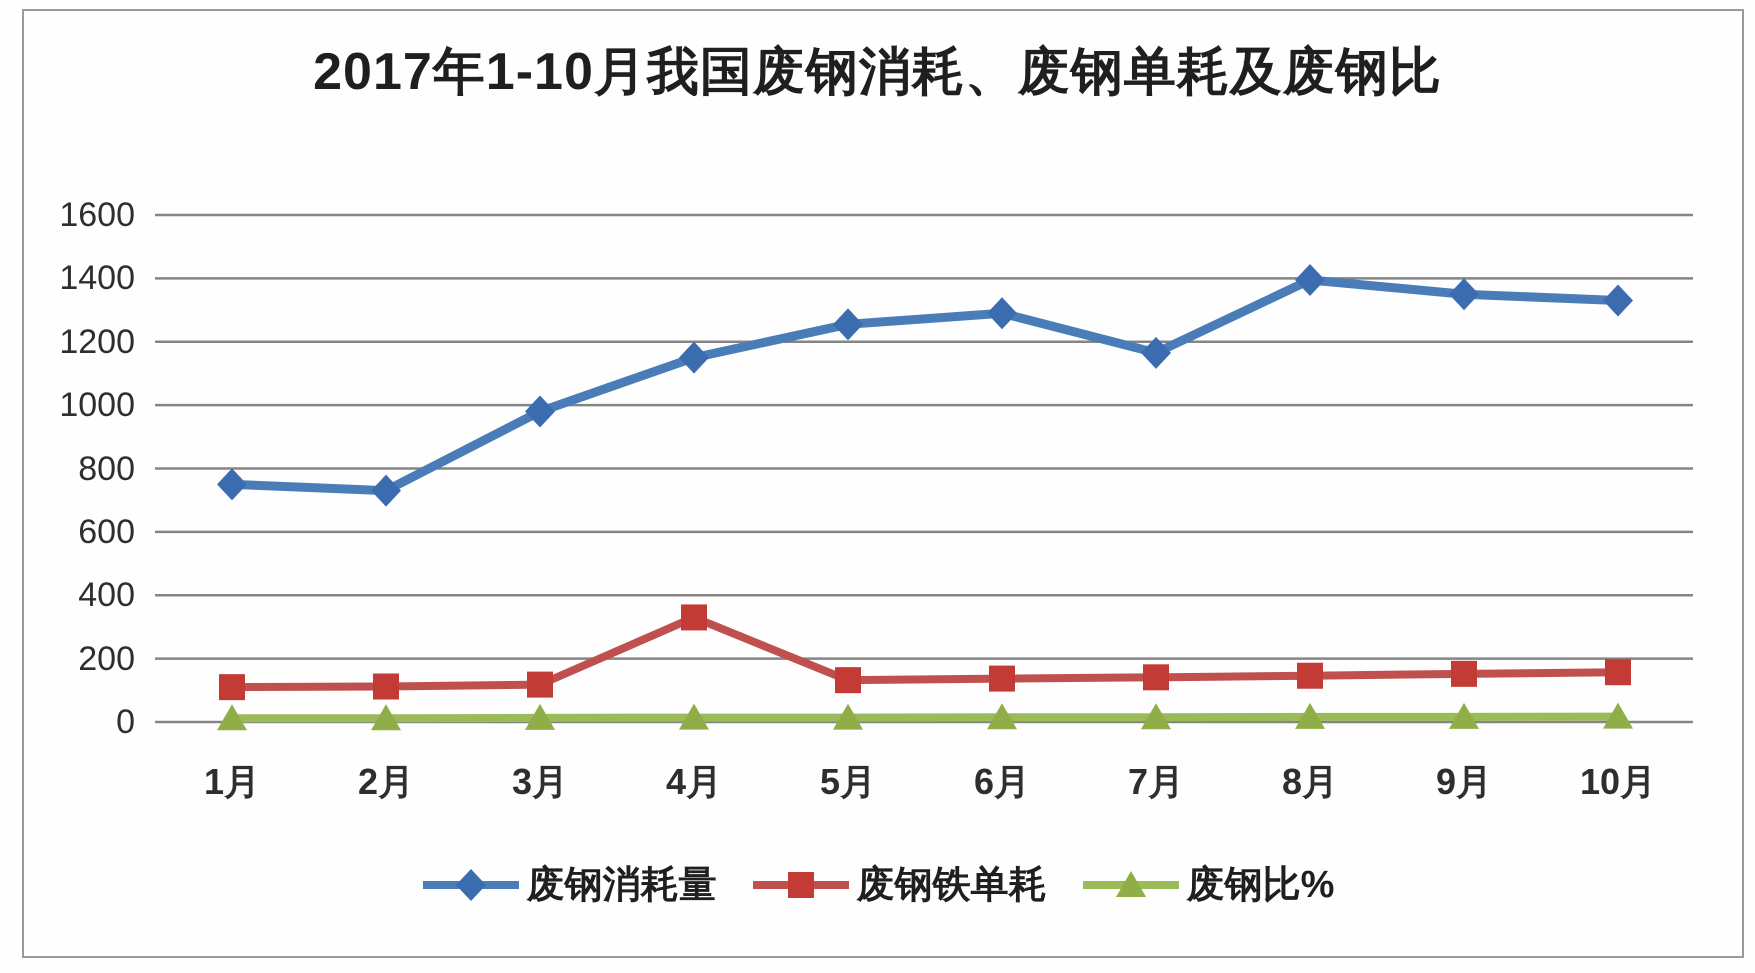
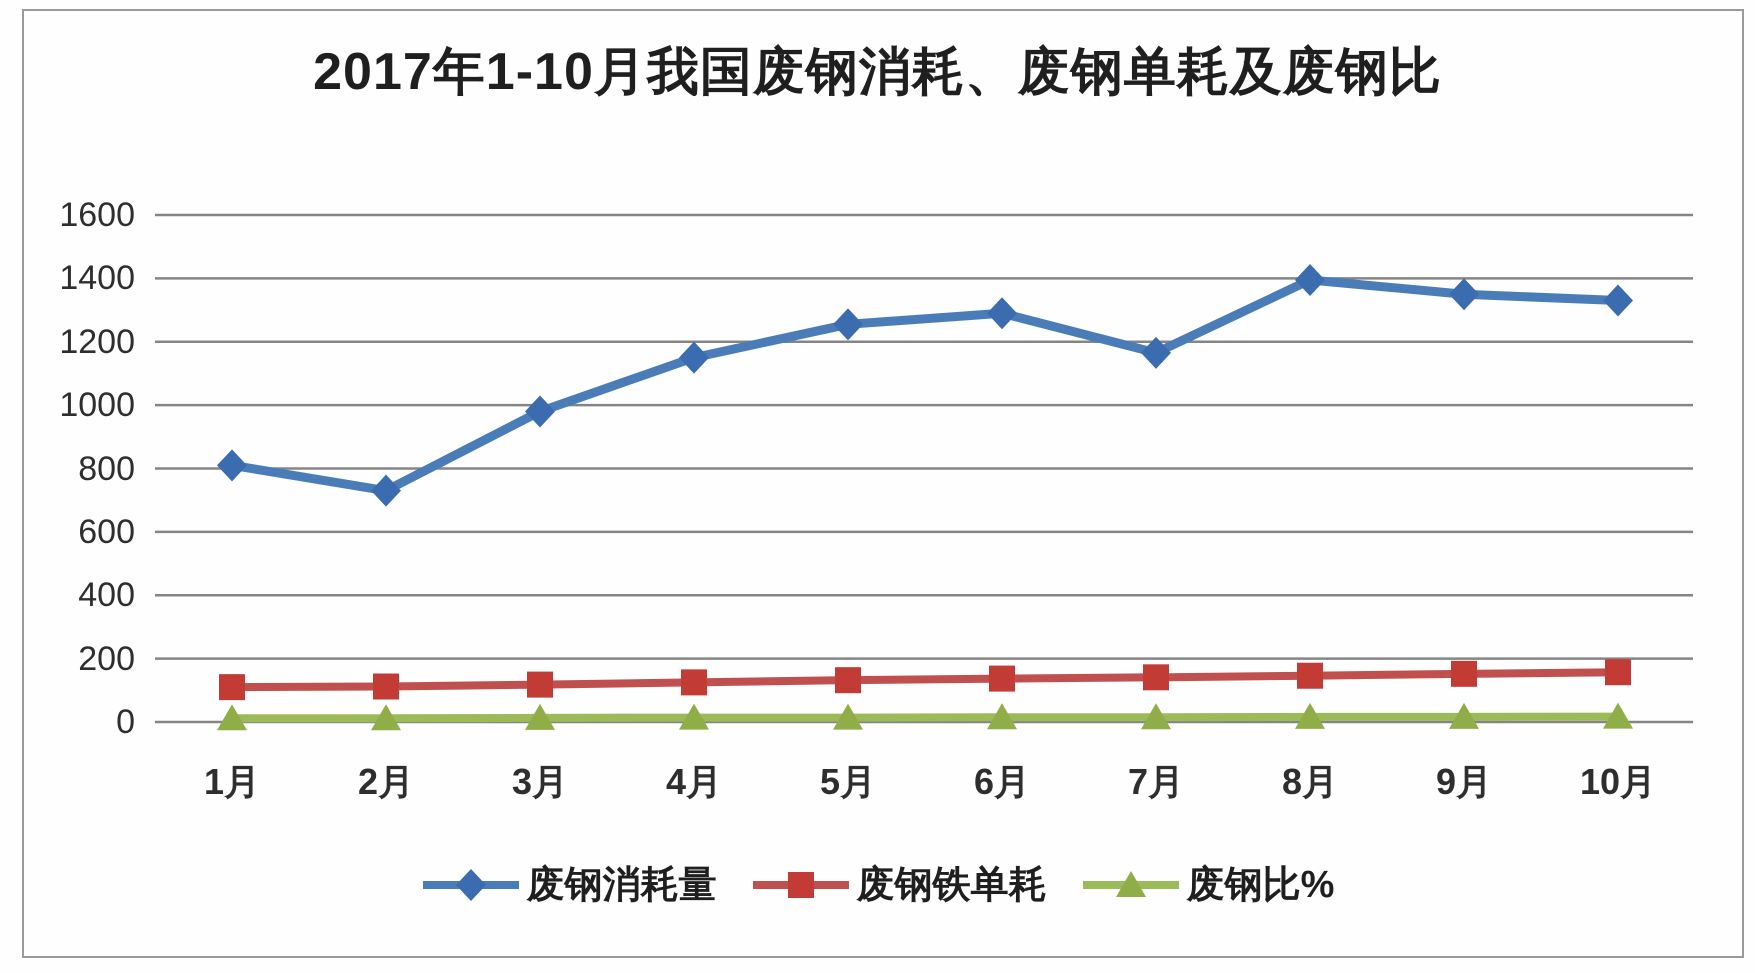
废钢消耗量/1月: 750 -> 810
废钢铁单耗/4月: 330 -> 120
